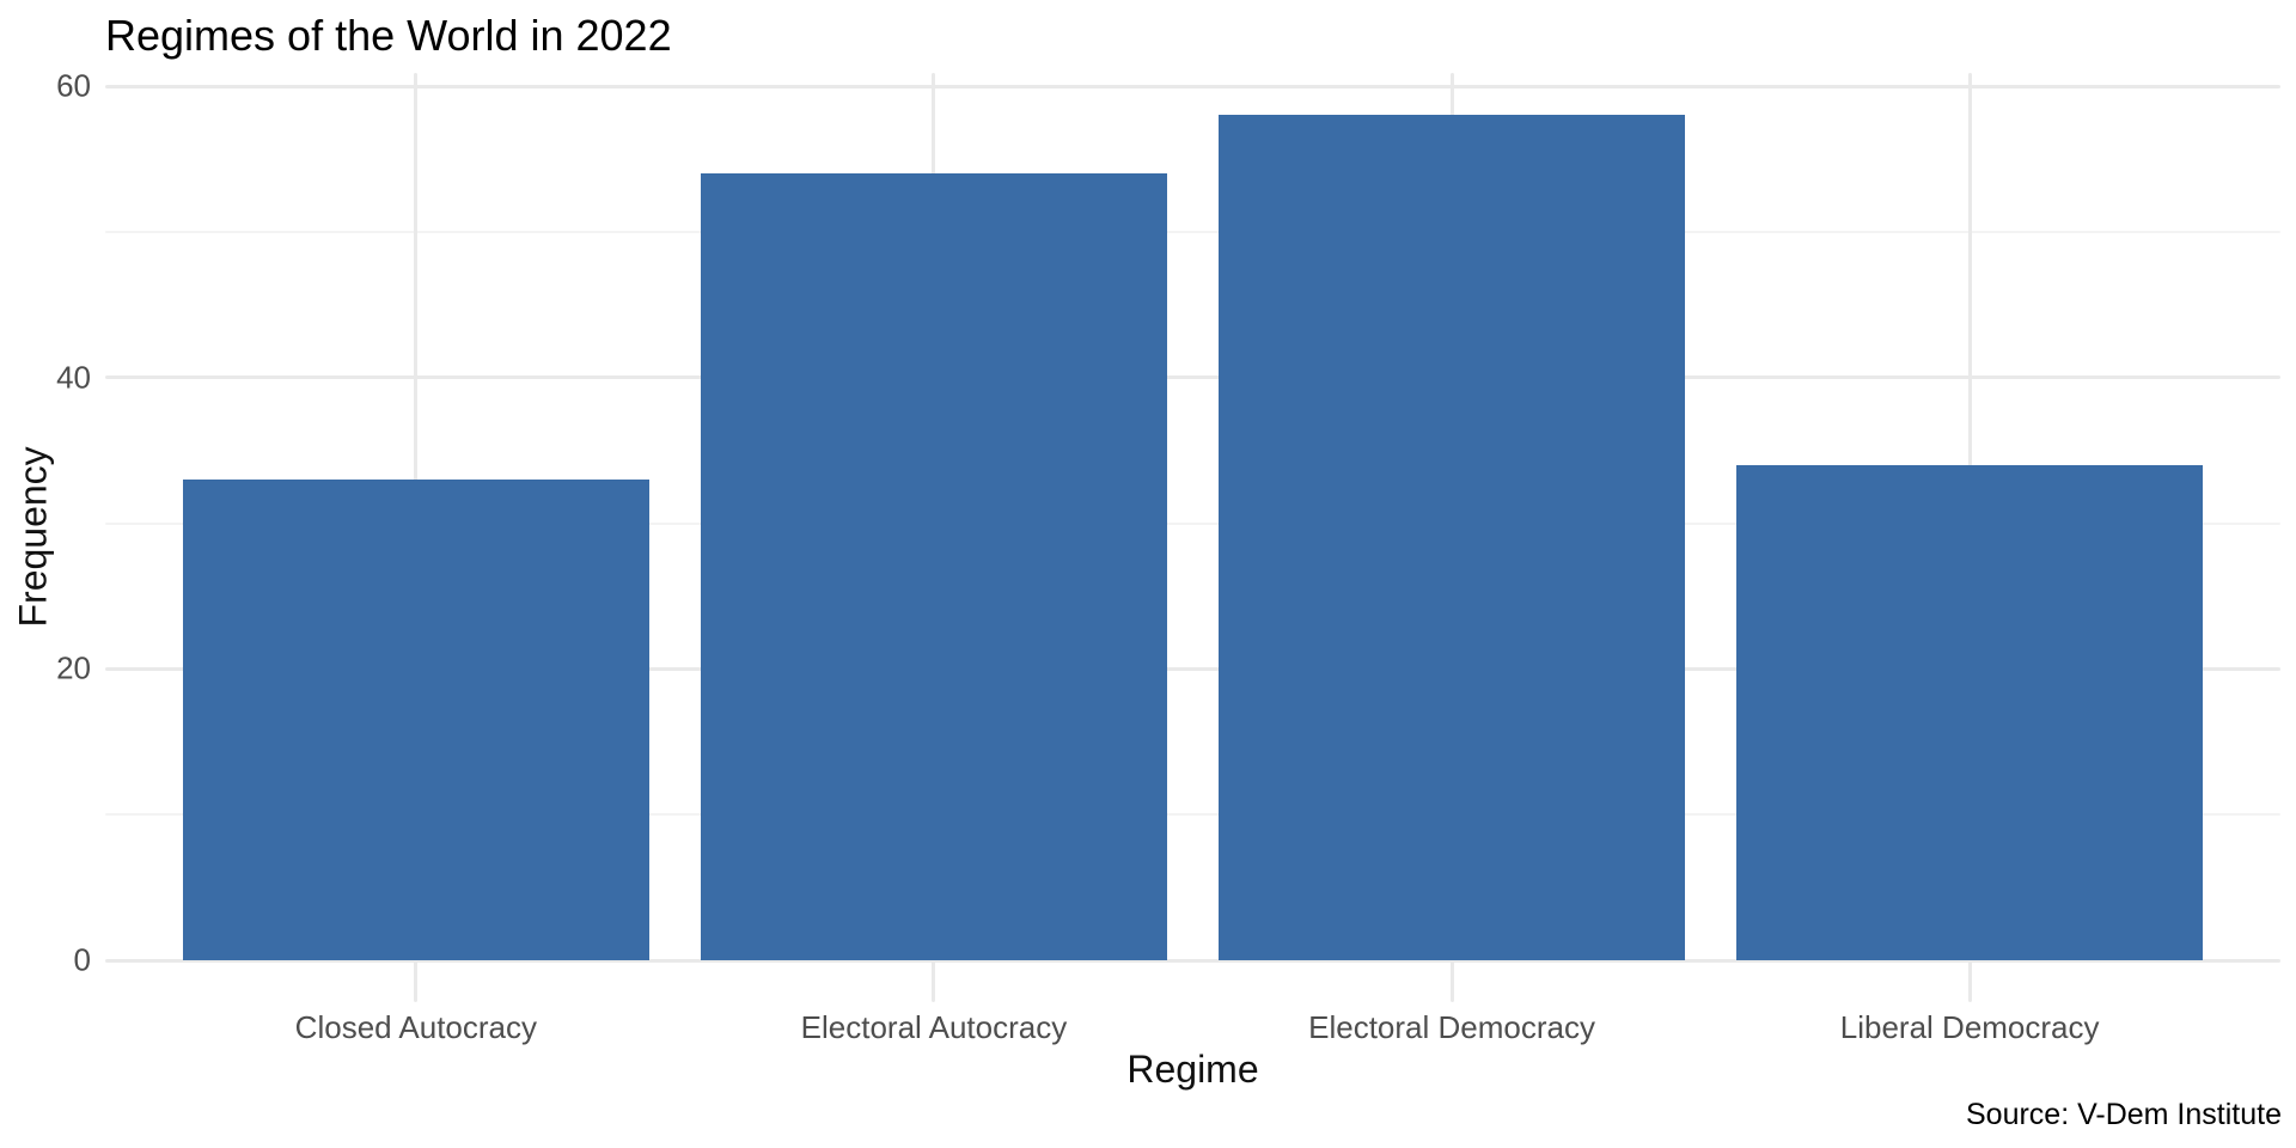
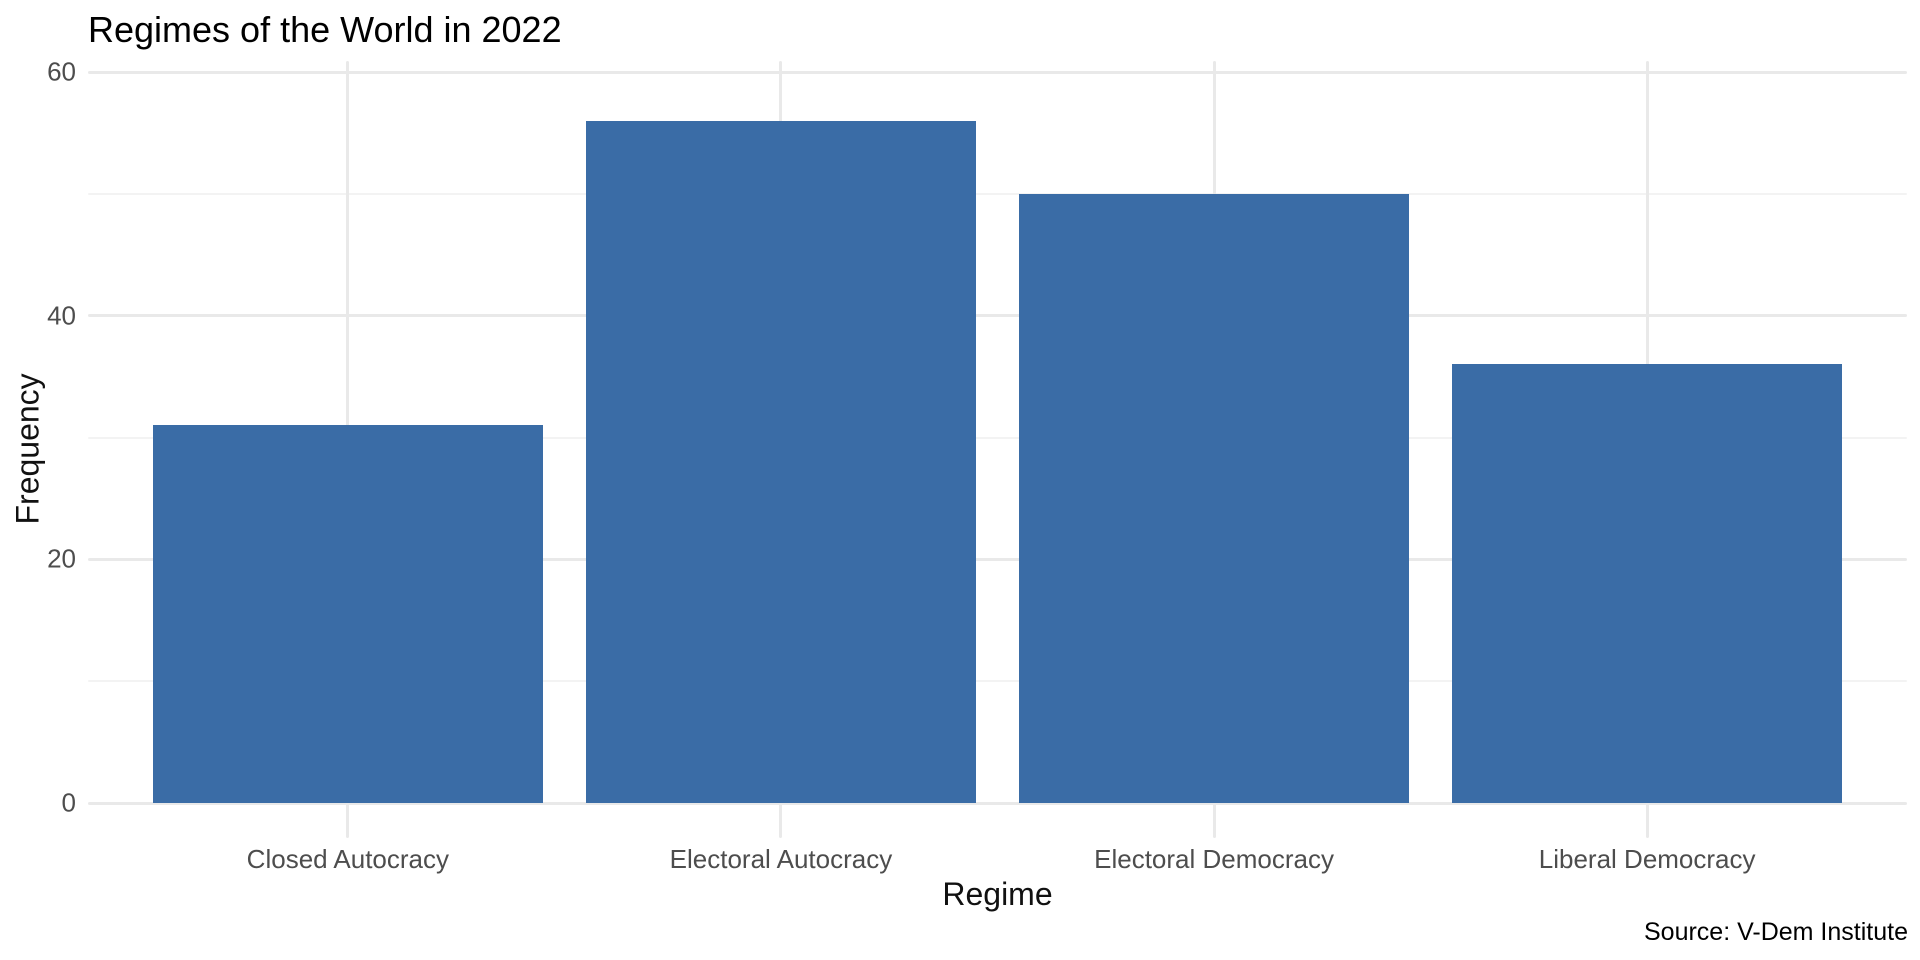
Closed Autocracy: 33 -> 31
Electoral Autocracy: 54 -> 56
Electoral Democracy: 58 -> 50
Liberal Democracy: 34 -> 36
